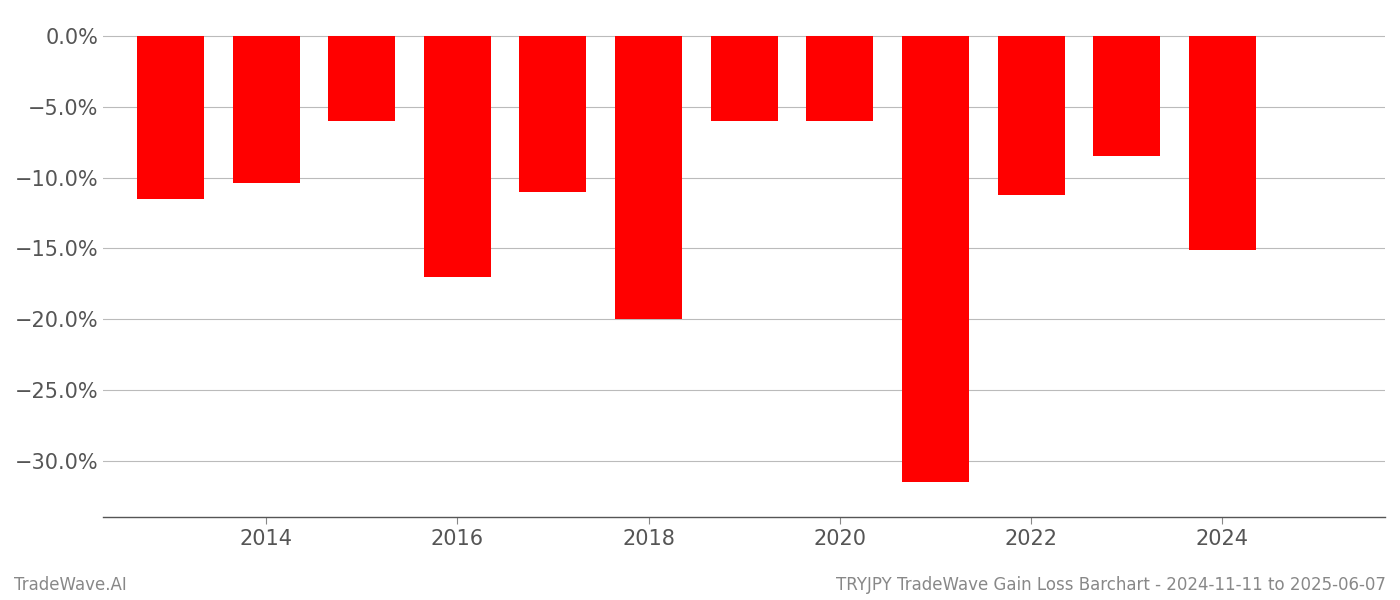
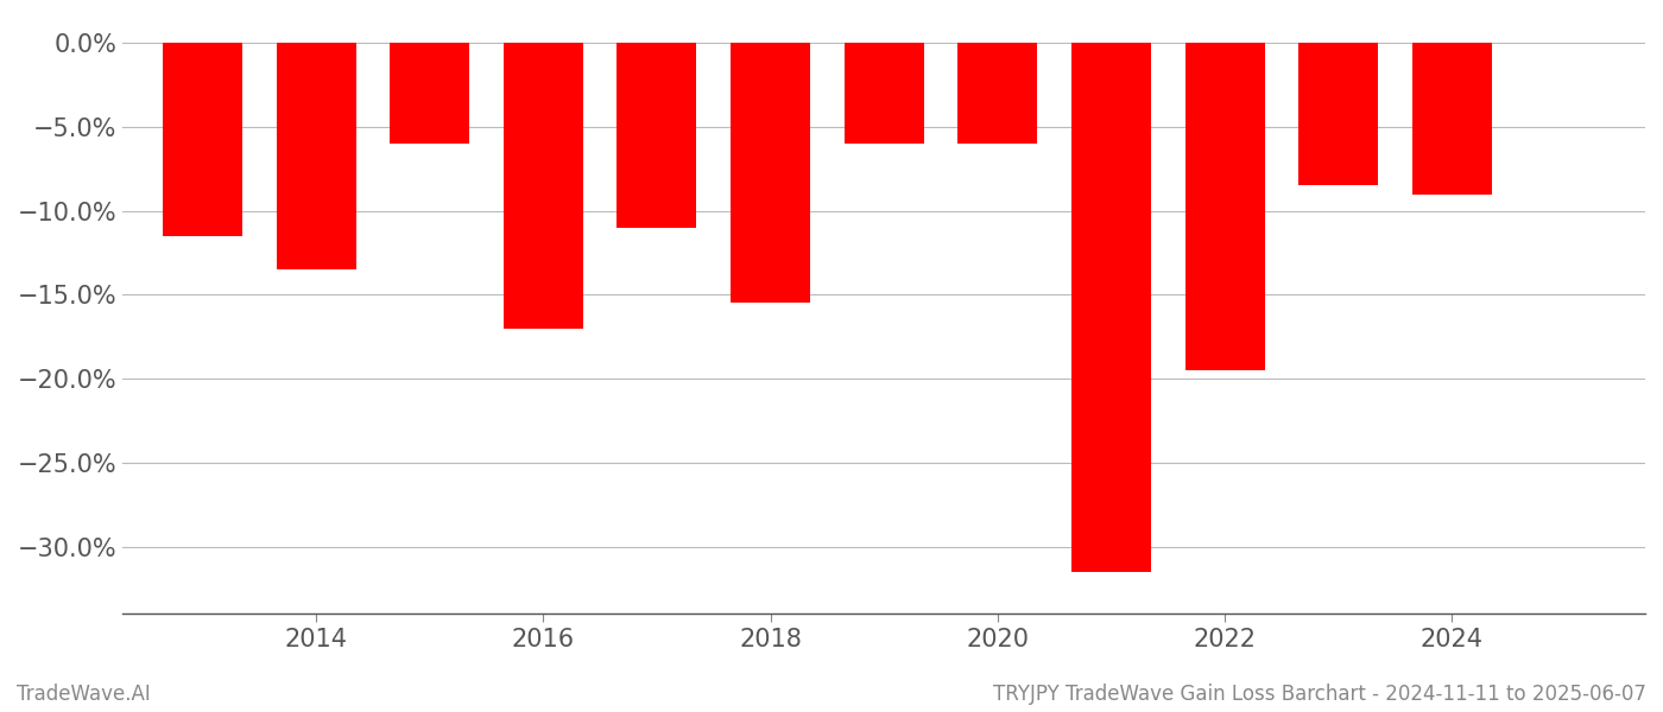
2014: -10.4% -> -13.5%
2018: -20.0% -> -15.5%
2022: -11.2% -> -19.5%
2024: -15.1% -> -9.0%
